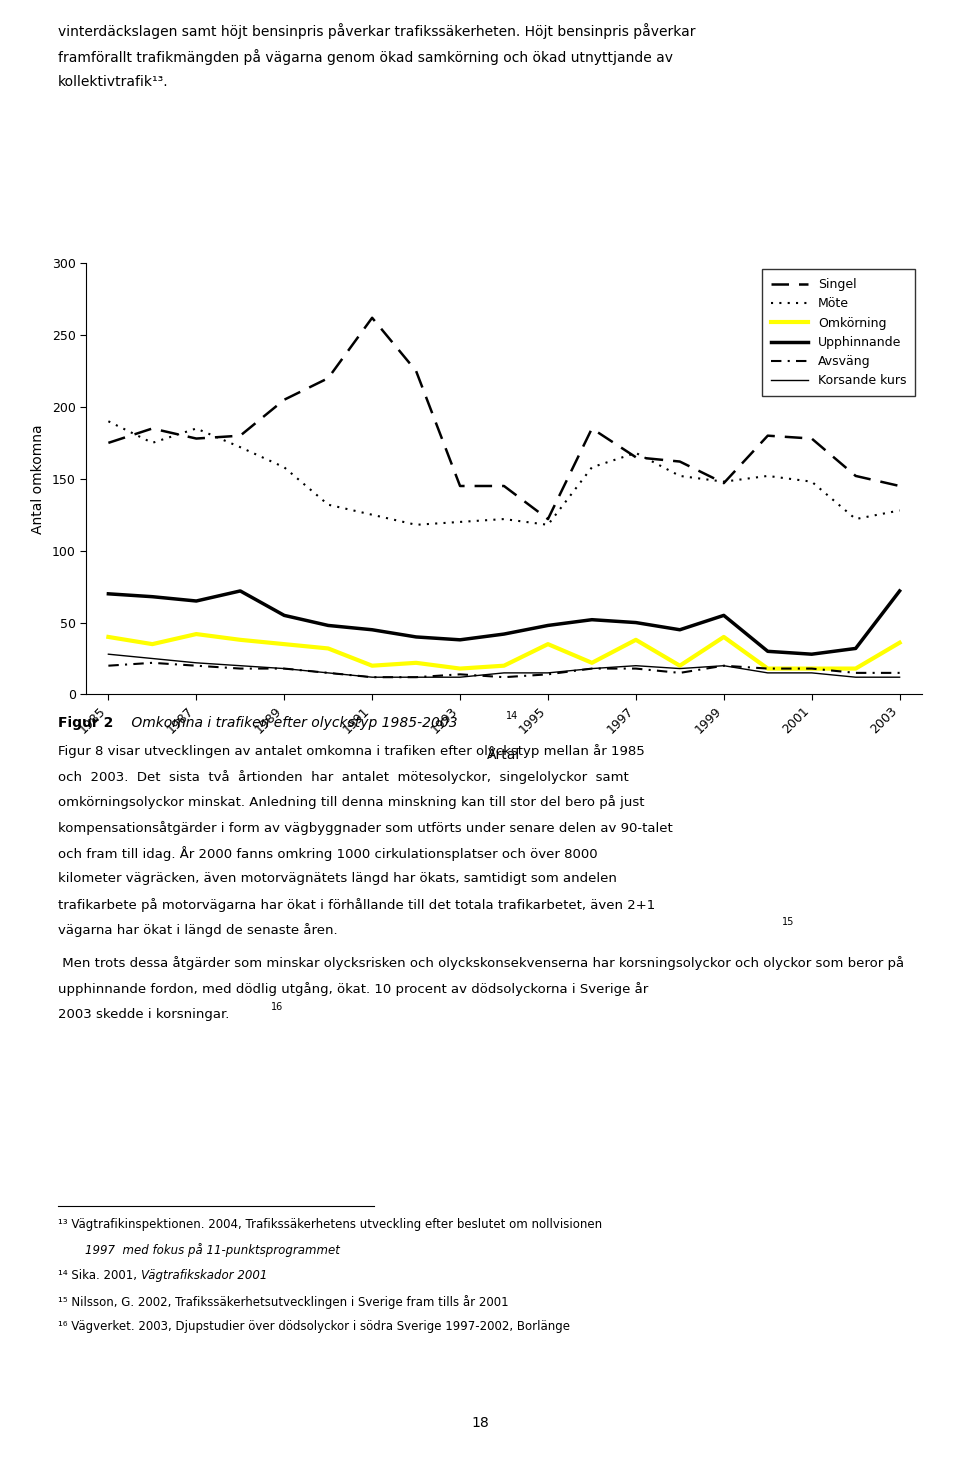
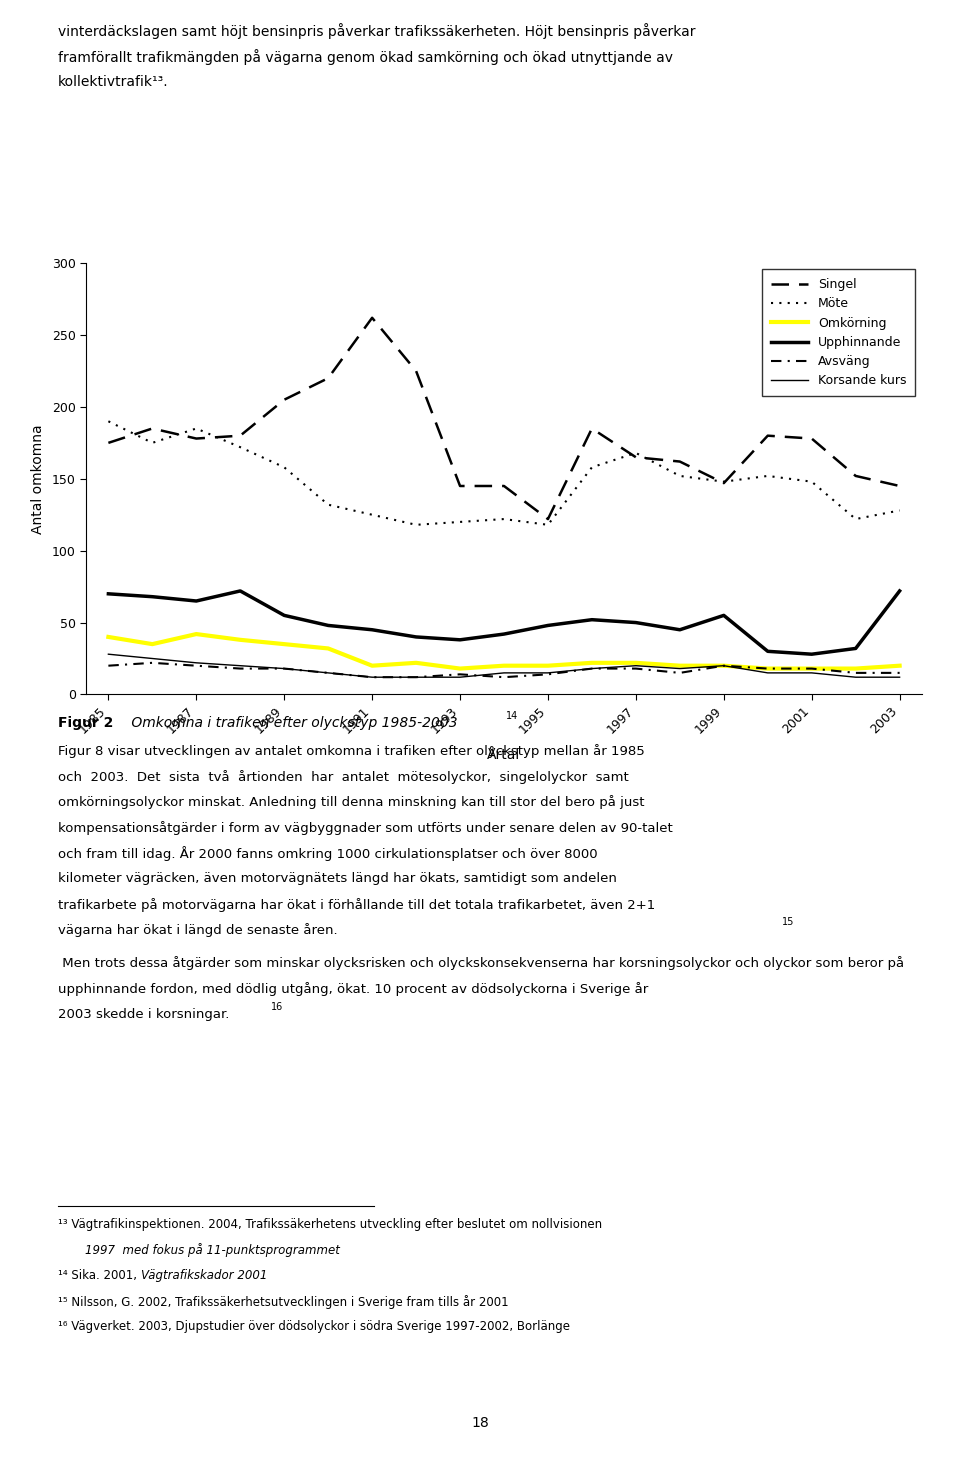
Omkörning/1995: 35 -> 20
Omkörning/1997: 38 -> 22
Omkörning/1999: 40 -> 20
Omkörning/2003: 36 -> 20
